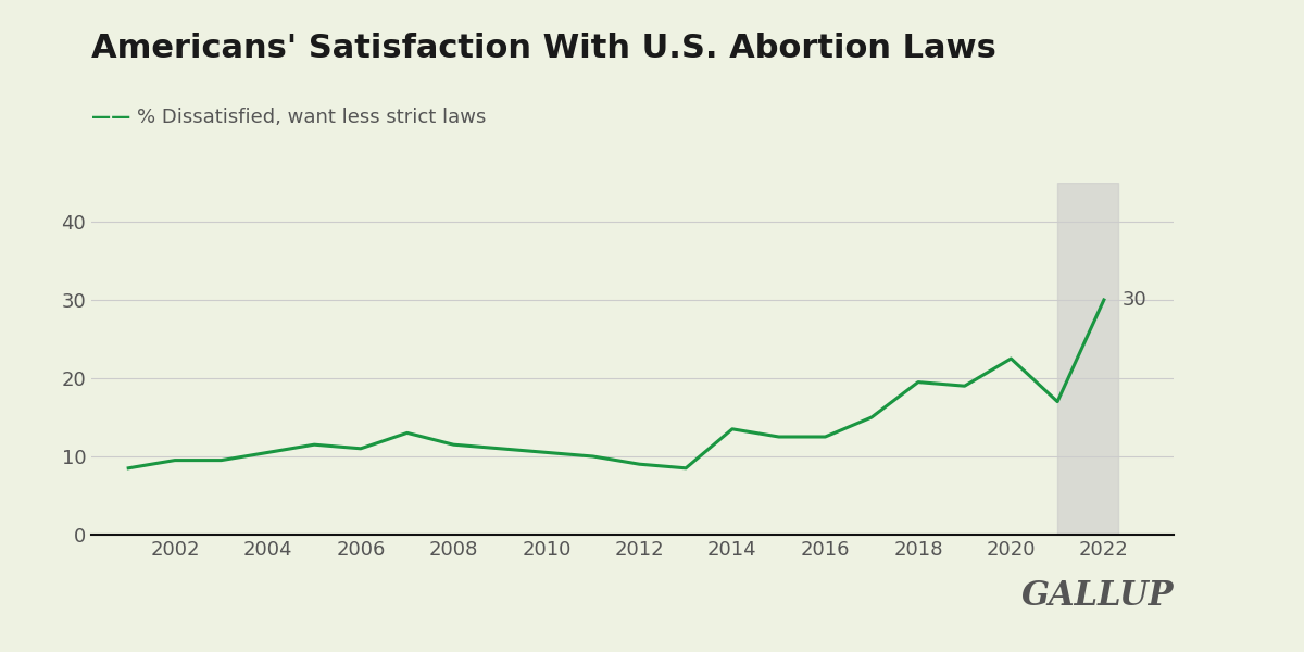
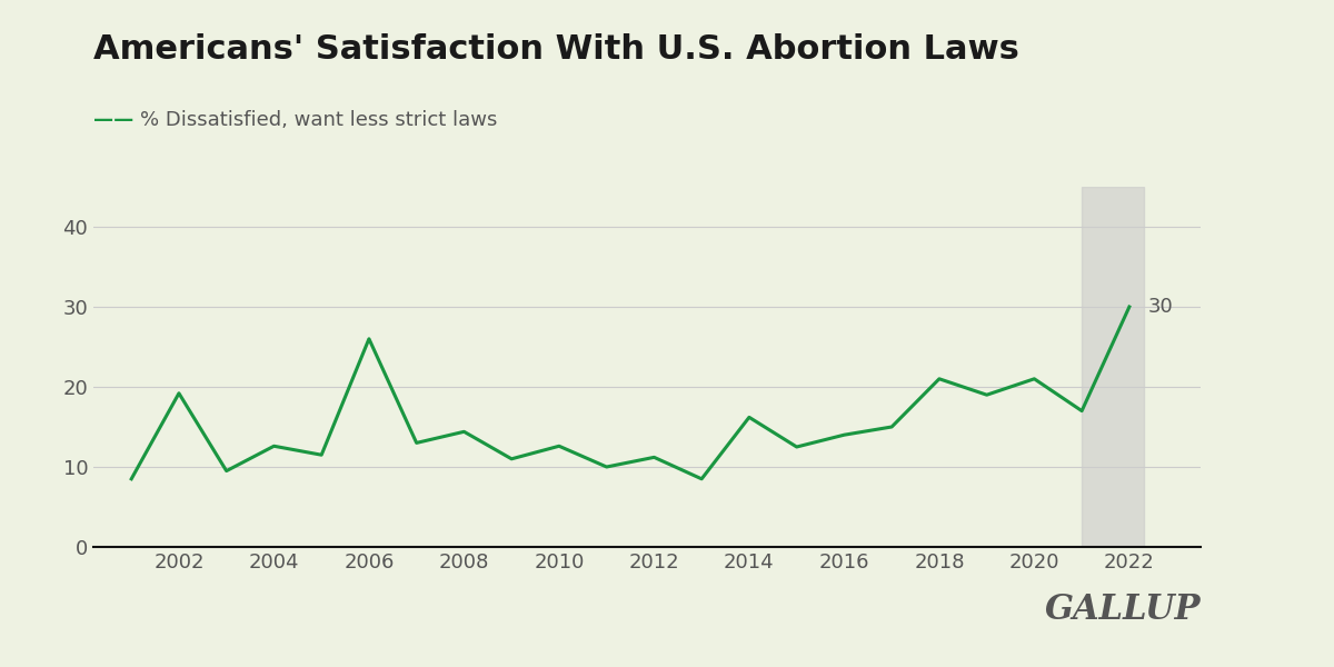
2002: 9.5 -> 19.2
2004: 10.5 -> 12.6
2006: 11.0 -> 26.0
2008: 11.5 -> 14.4
2010: 10.5 -> 12.6
2012: 9.0 -> 11.2
2014: 13.5 -> 16.2
2016: 12.5 -> 14.0
2018: 19.5 -> 21.0
2020: 22.5 -> 21.0
